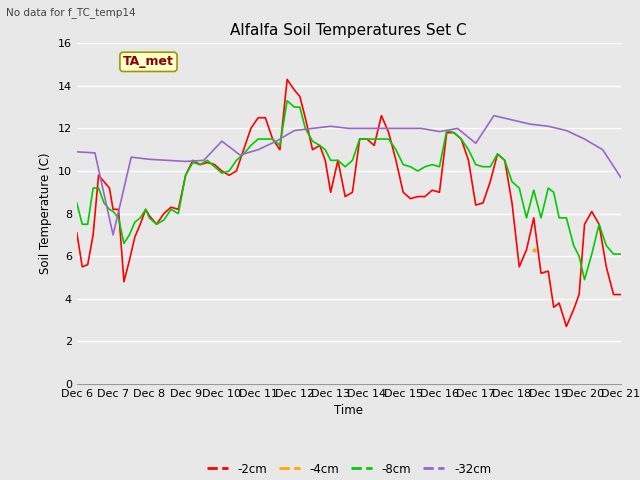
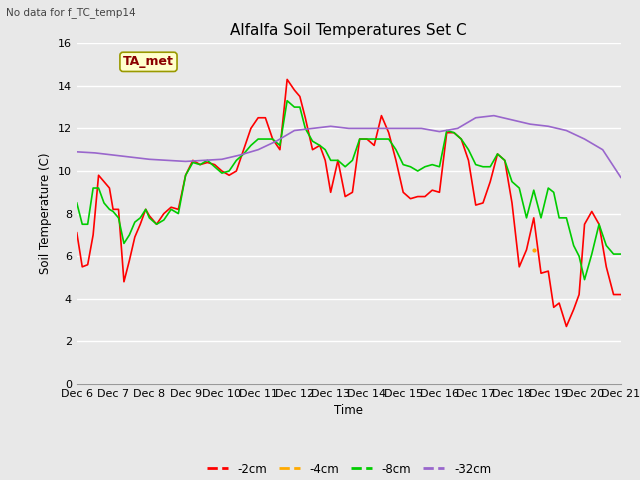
-32cm/Dec 7: 7.00 -> 10.75
-32cm/Dec 10: 11.40 -> 10.55
-32cm/Dec 17: 11.30 -> 12.50
